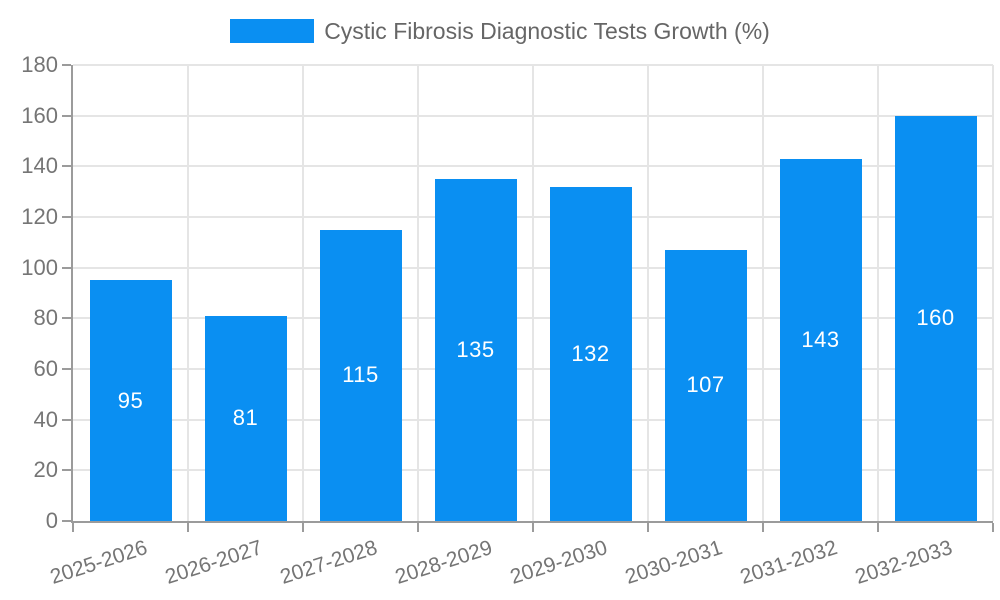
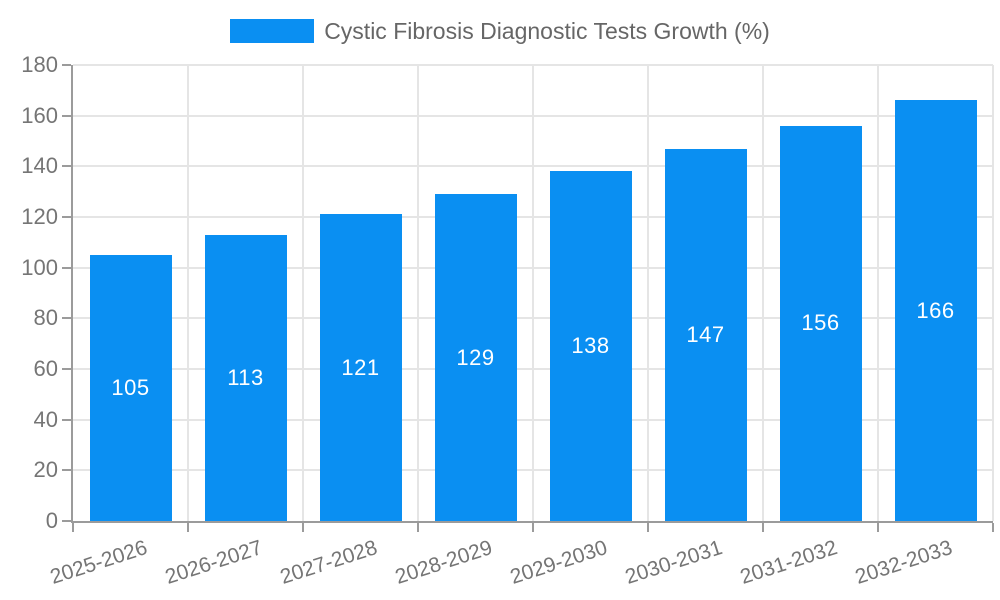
2025-2026: 95 -> 105
2026-2027: 81 -> 113
2027-2028: 115 -> 121
2028-2029: 135 -> 129
2029-2030: 132 -> 138
2030-2031: 107 -> 147
2031-2032: 143 -> 156
2032-2033: 160 -> 166
